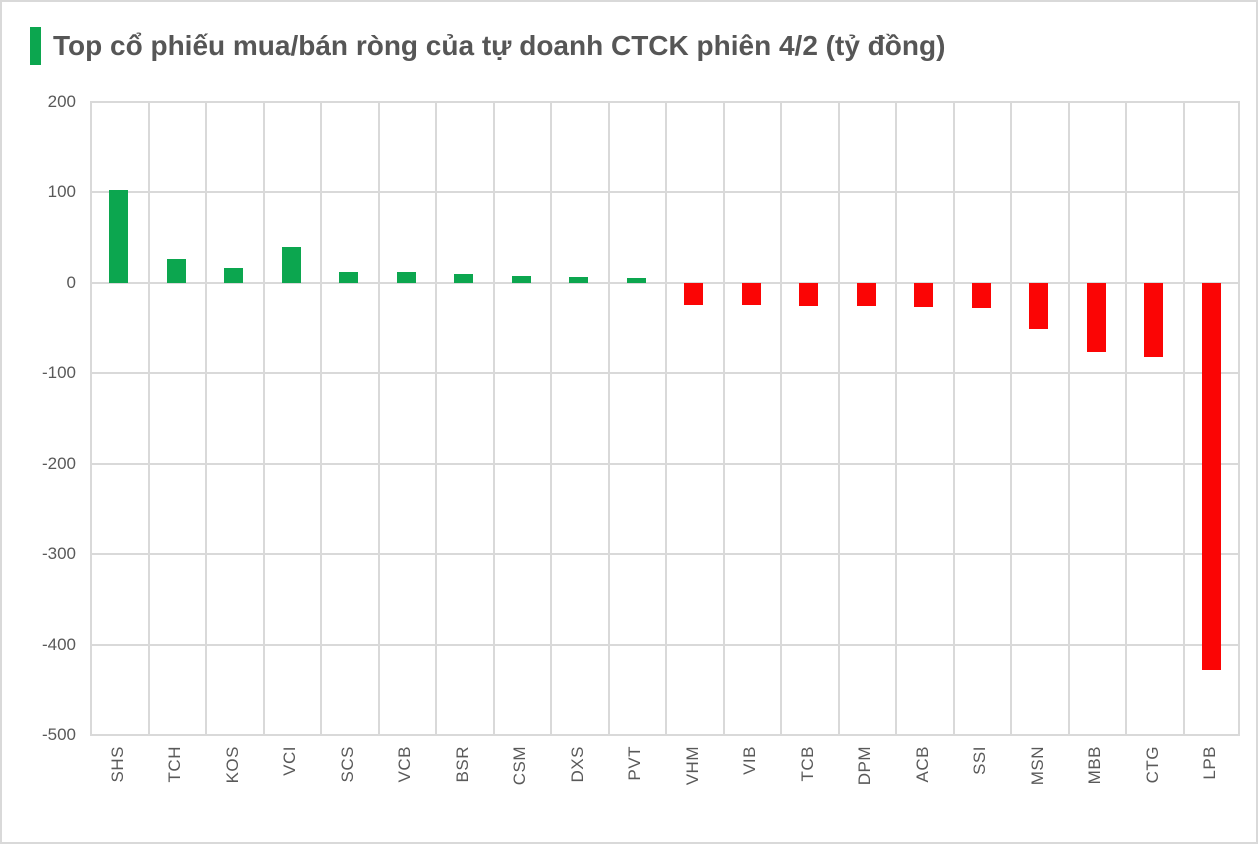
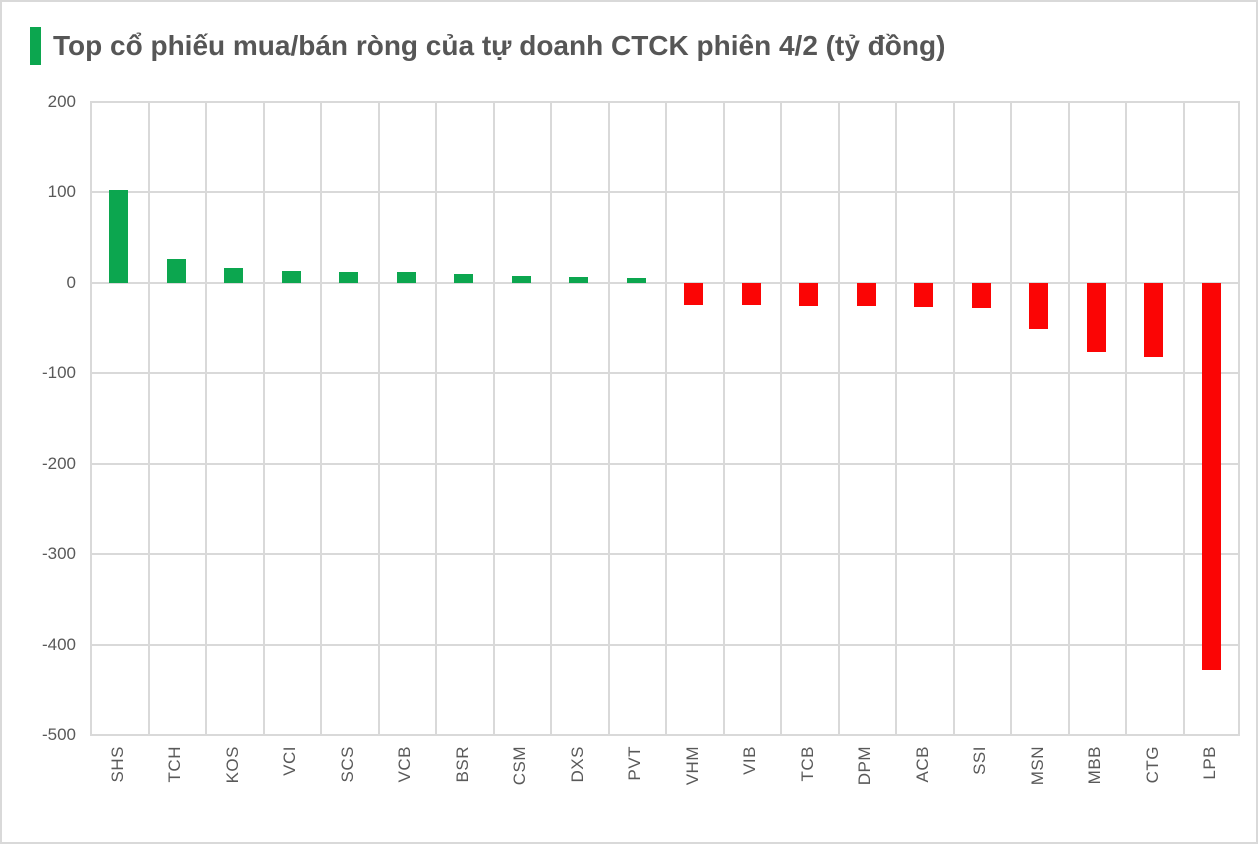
VCI: 40 -> 10
